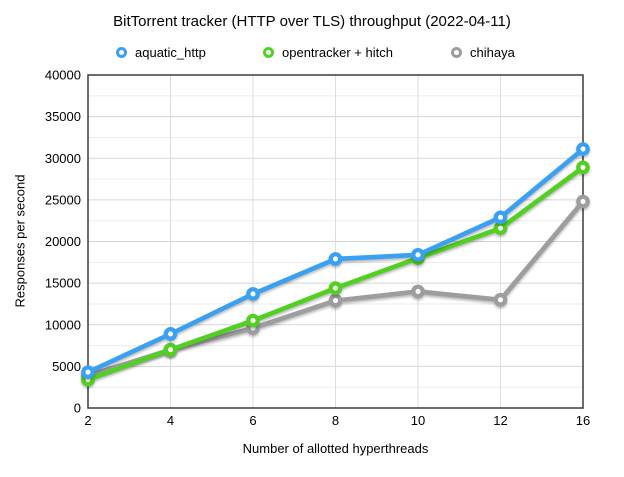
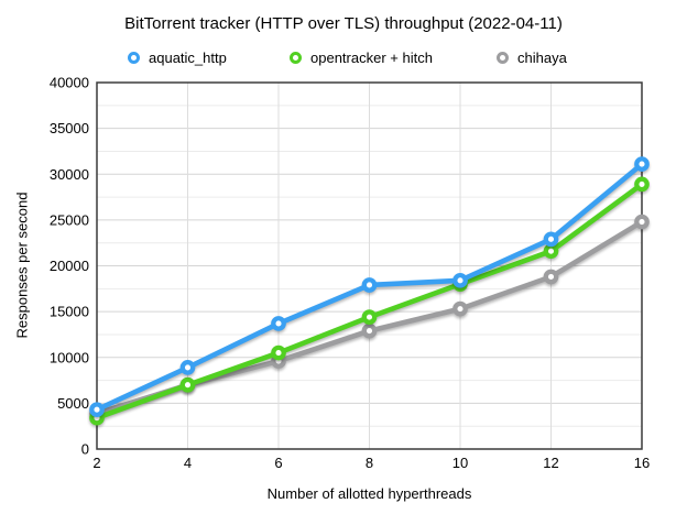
chihaya/10: 14000 -> 15000
chihaya/12: 13000 -> 19000
